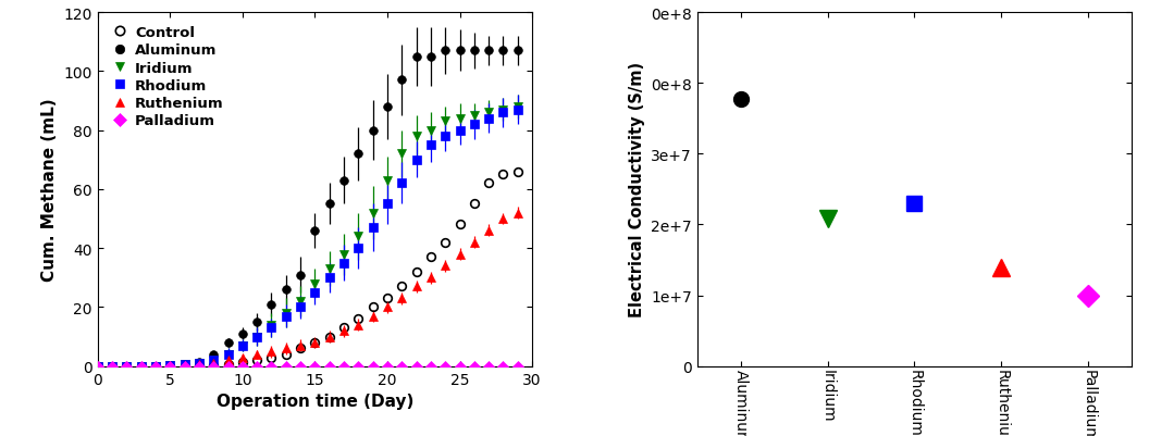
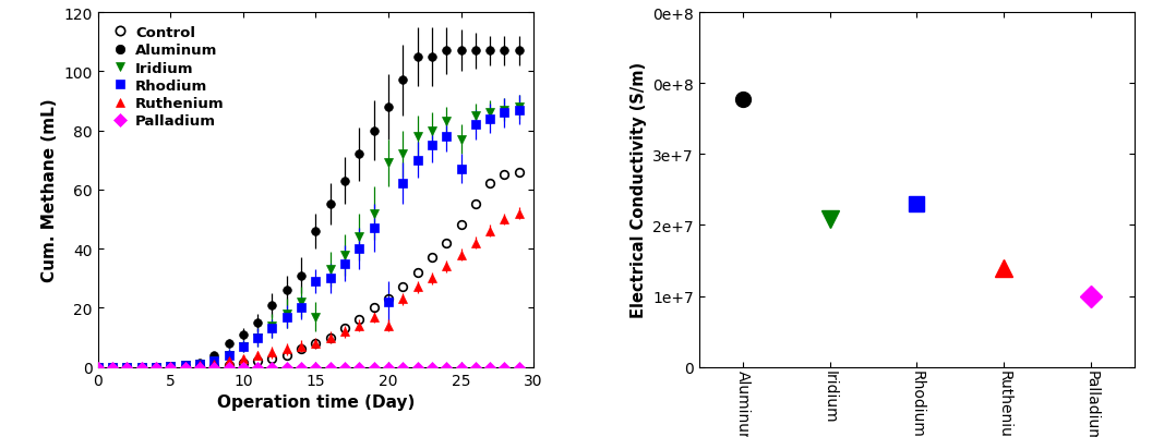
Iridium/15: 28.0 -> 17.0
Rhodium/15: 25.0 -> 29.0
Iridium/20: 63.0 -> 69.0
Rhodium/20: 55.0 -> 22.0
Ruthenium/20: 20.0 -> 14.0
Iridium/25: 84.0 -> 77.0
Rhodium/25: 80.0 -> 67.0
